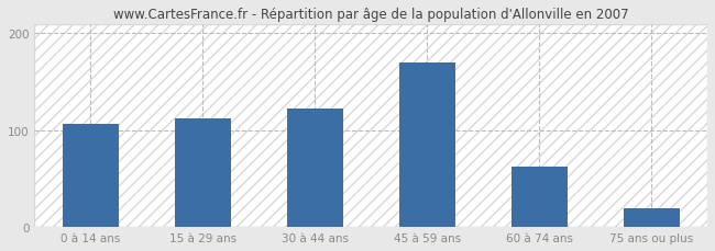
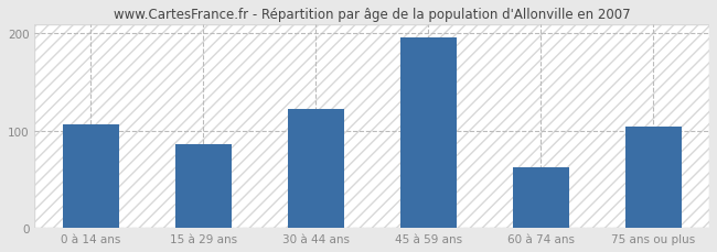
15 à 29 ans: 112 -> 86
45 à 59 ans: 170 -> 196
75 ans ou plus: 20 -> 104
